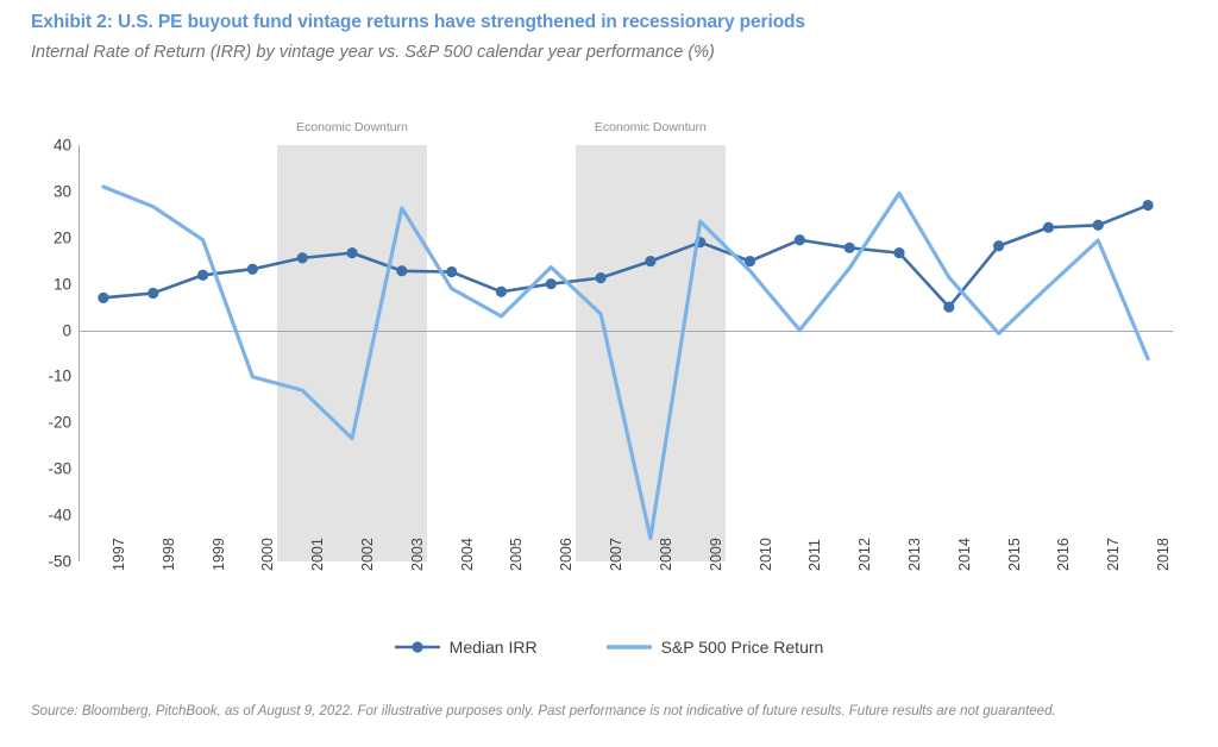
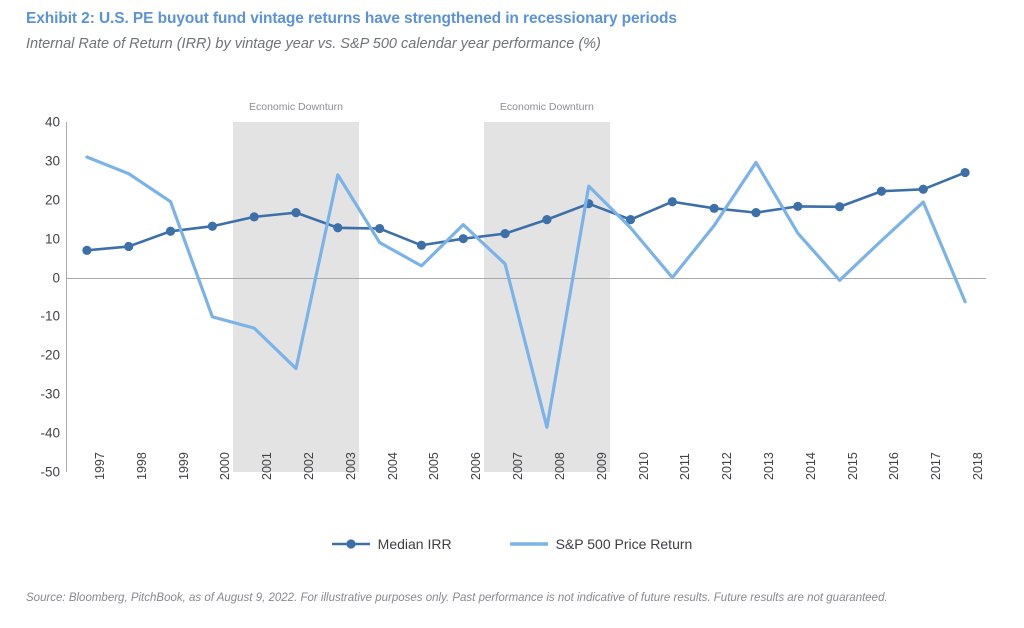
S&P 500 Price Return/2008: -45 -> -38
Median IRR/2014: 5 -> 18
